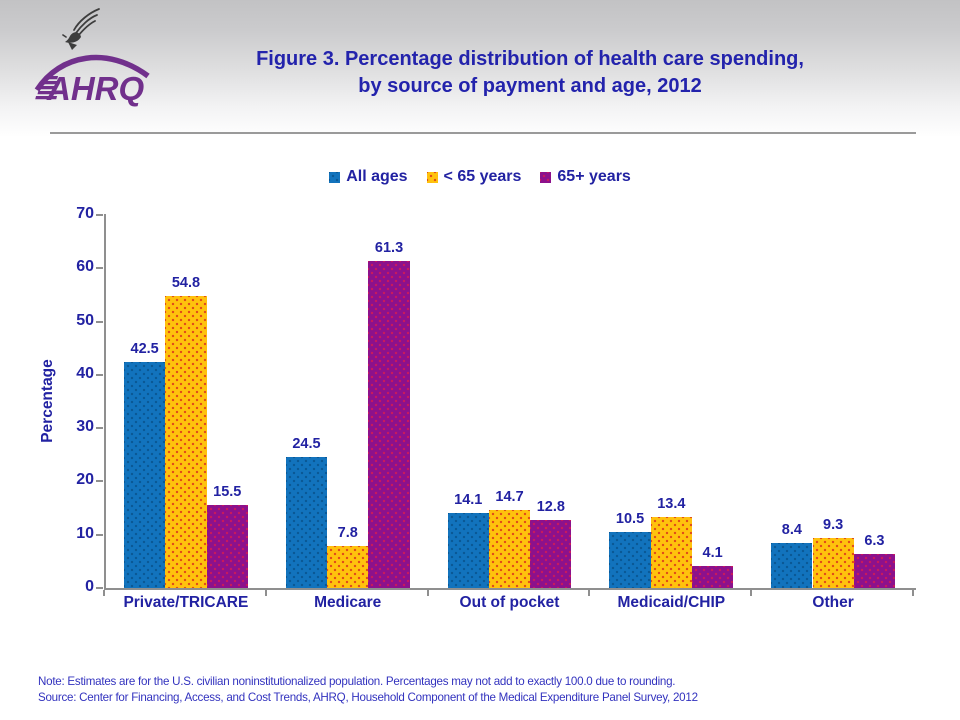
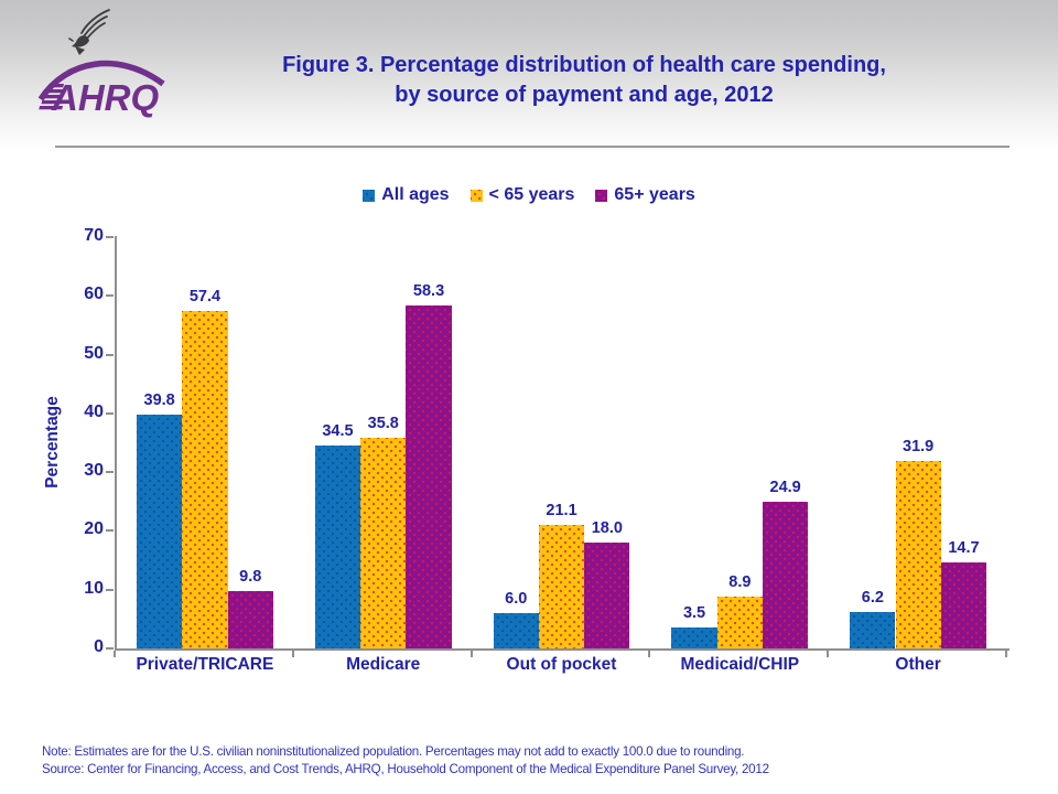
All ages/Private/TRICARE: 42.5 -> 39.8
< 65 years/Private/TRICARE: 54.8 -> 57.4
65+ years/Private/TRICARE: 15.5 -> 9.8
All ages/Medicare: 24.5 -> 34.5
< 65 years/Medicare: 7.8 -> 35.8
65+ years/Medicare: 61.3 -> 58.3
All ages/Out of pocket: 14.1 -> 6.0
< 65 years/Out of pocket: 14.7 -> 21.1
65+ years/Out of pocket: 12.8 -> 18.0
All ages/Medicaid/CHIP: 10.5 -> 3.5
< 65 years/Medicaid/CHIP: 13.4 -> 8.9
65+ years/Medicaid/CHIP: 4.1 -> 24.9
All ages/Other: 8.4 -> 6.2
< 65 years/Other: 9.3 -> 31.9
65+ years/Other: 6.3 -> 14.7
